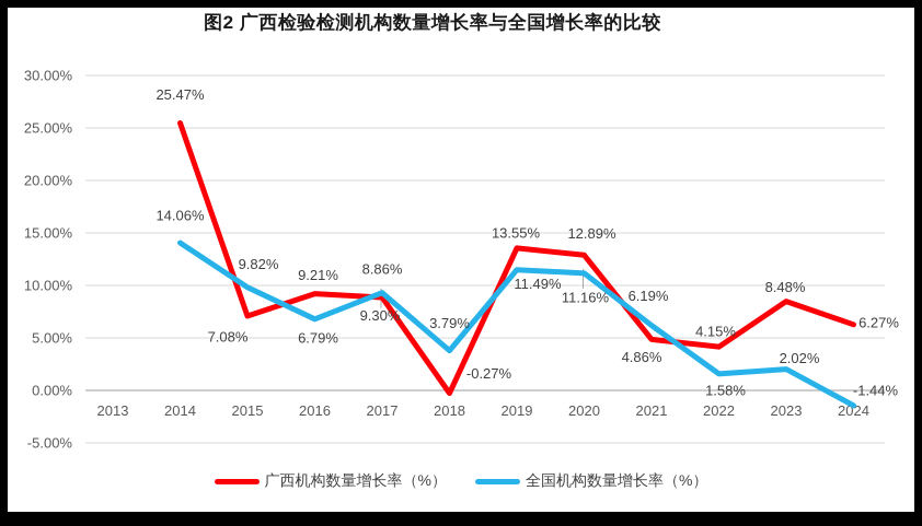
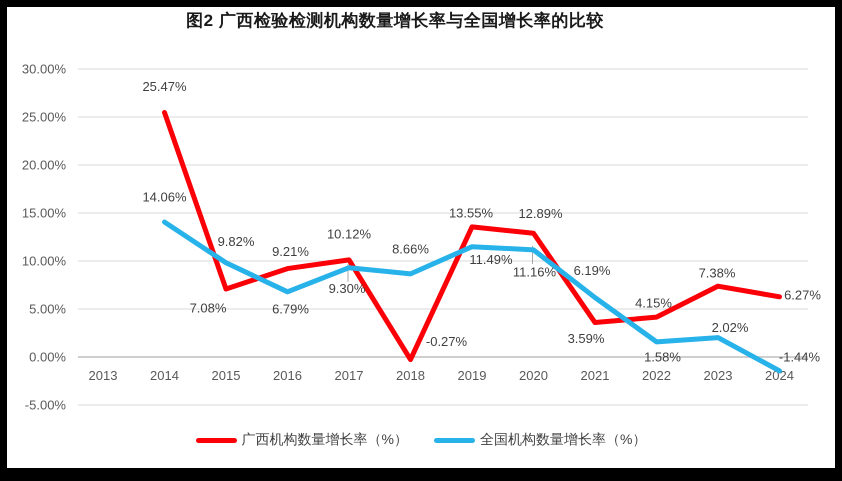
广西机构数量增长率（%）/2017: 8.86% -> 10.12%
全国机构数量增长率（%）/2018: 3.79% -> 8.66%
广西机构数量增长率（%）/2021: 4.86% -> 3.59%
广西机构数量增长率（%）/2023: 8.48% -> 7.38%
